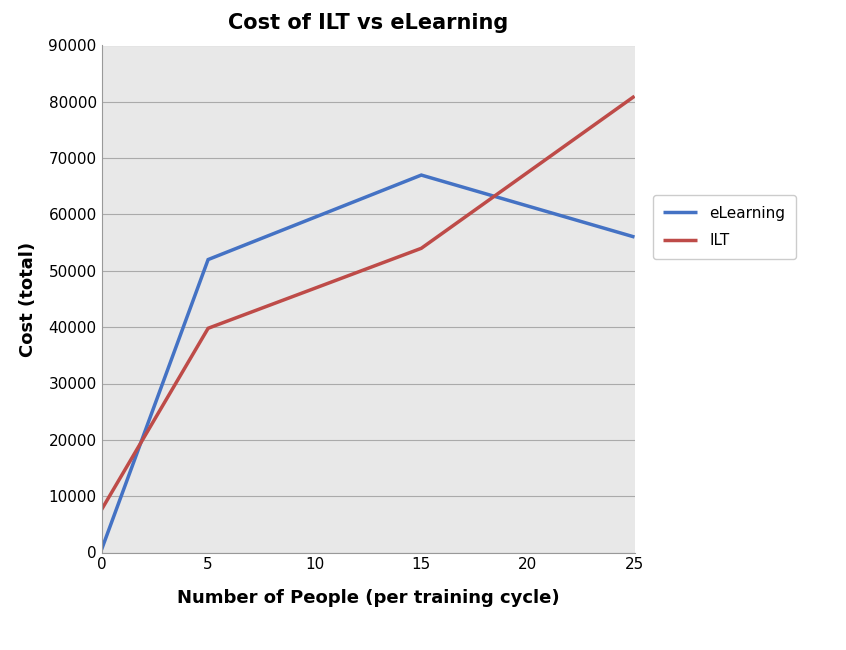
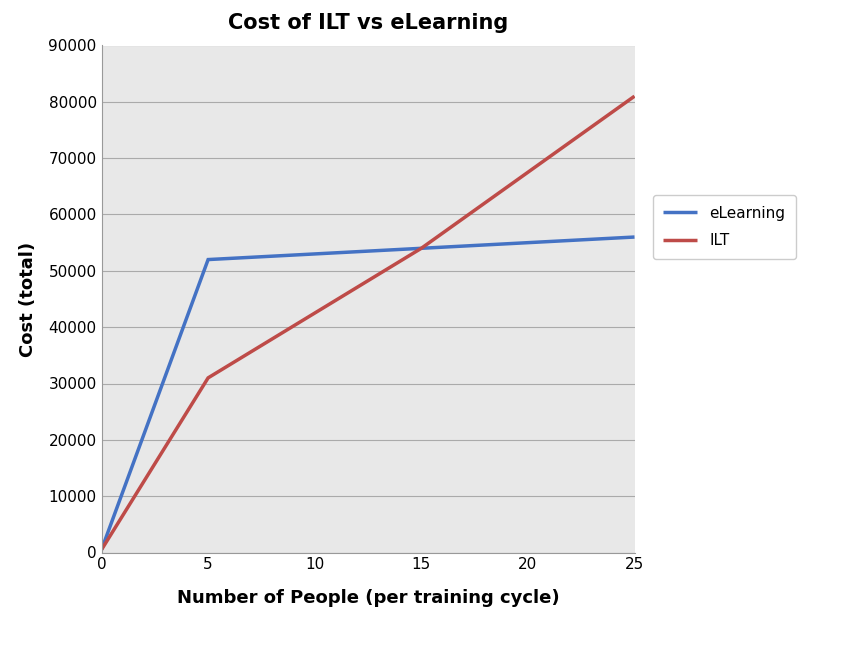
ILT/0: 7600 -> 500
ILT/5: 39800 -> 31000
eLearning/15: 67000 -> 54000
